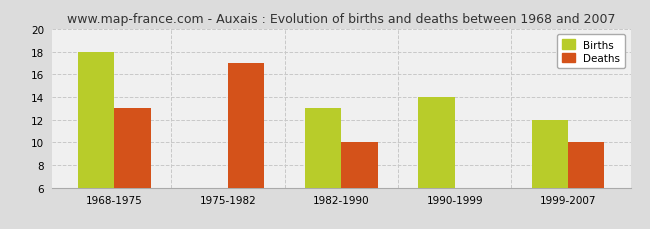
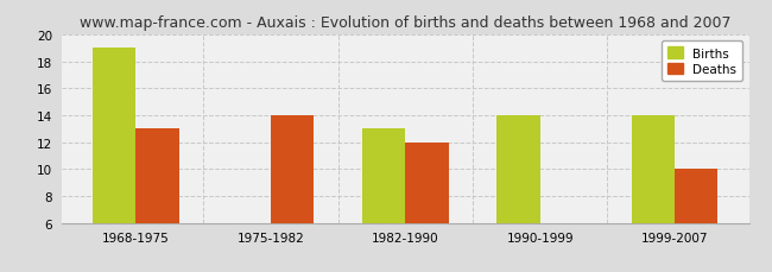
Births/1968-1975: 18 -> 19
Deaths/1975-1982: 17 -> 14
Deaths/1982-1990: 10 -> 12
Births/1999-2007: 12 -> 14
